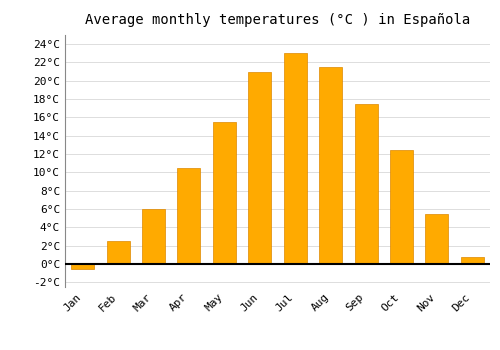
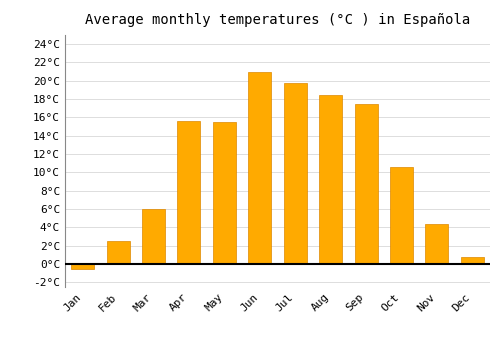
Apr: 10.5°C -> 15.6°C
Jul: 23.0°C -> 19.8°C
Aug: 21.5°C -> 18.4°C
Oct: 12.5°C -> 10.6°C
Nov: 5.5°C -> 4.4°C
